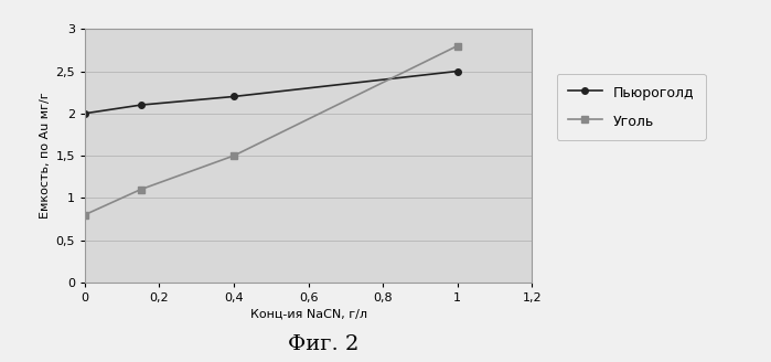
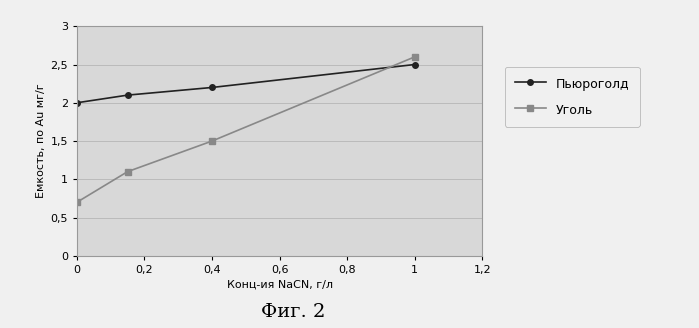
Уголь/0: 0,8 -> 0,7
Уголь/1: 2,8 -> 2,6
